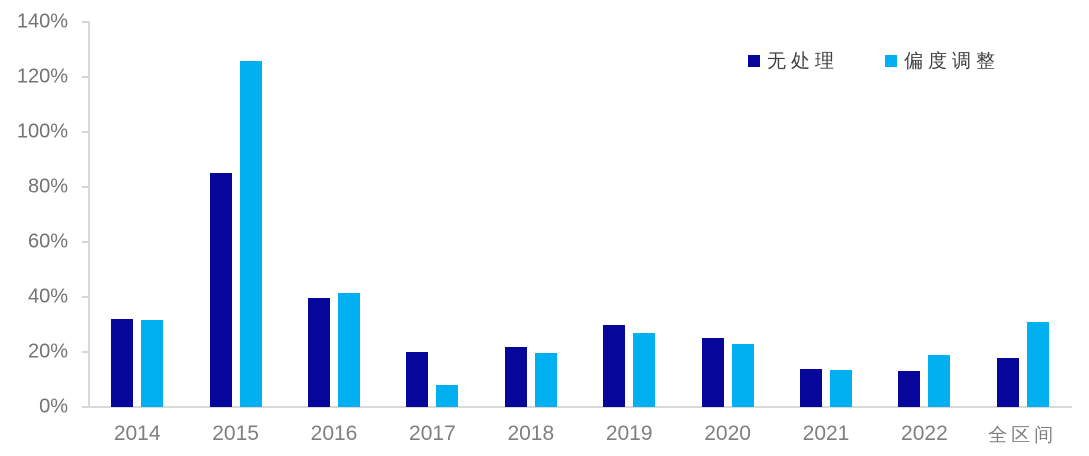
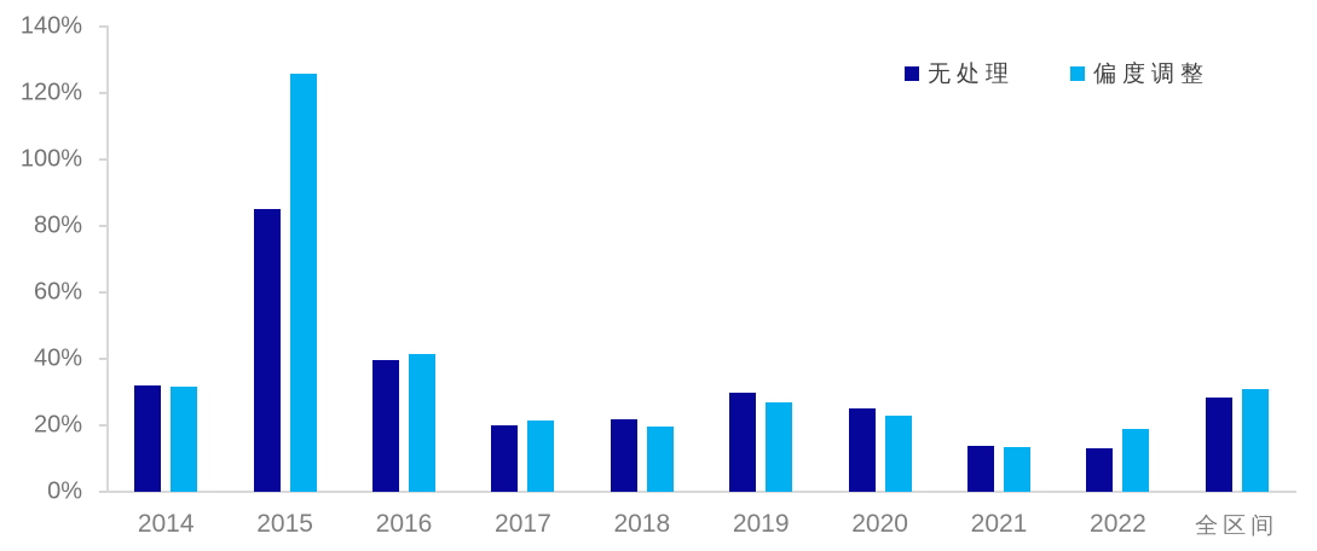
偏度调整/2017: 8% -> 22%
无处理/全区间: 18% -> 28%
